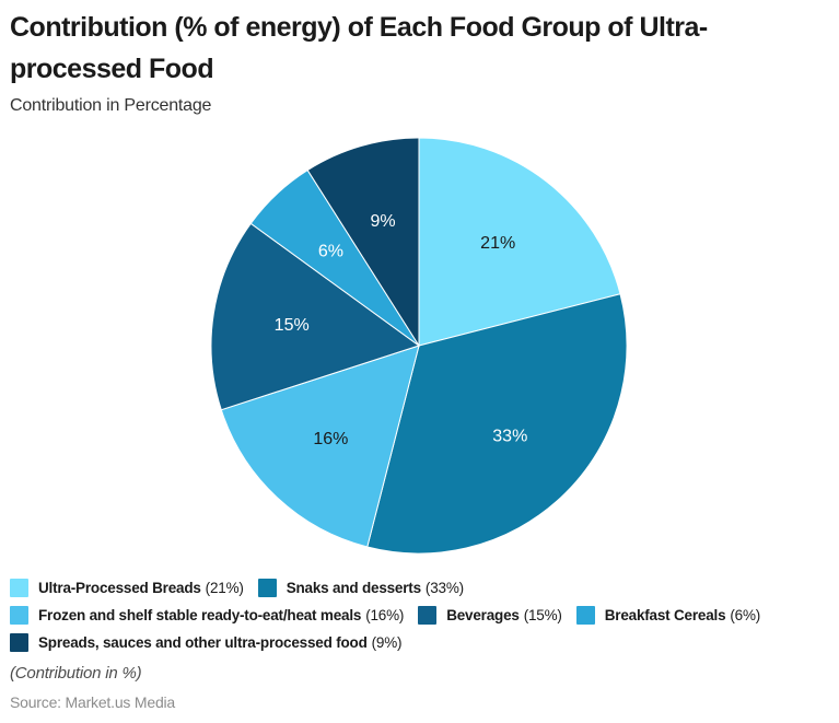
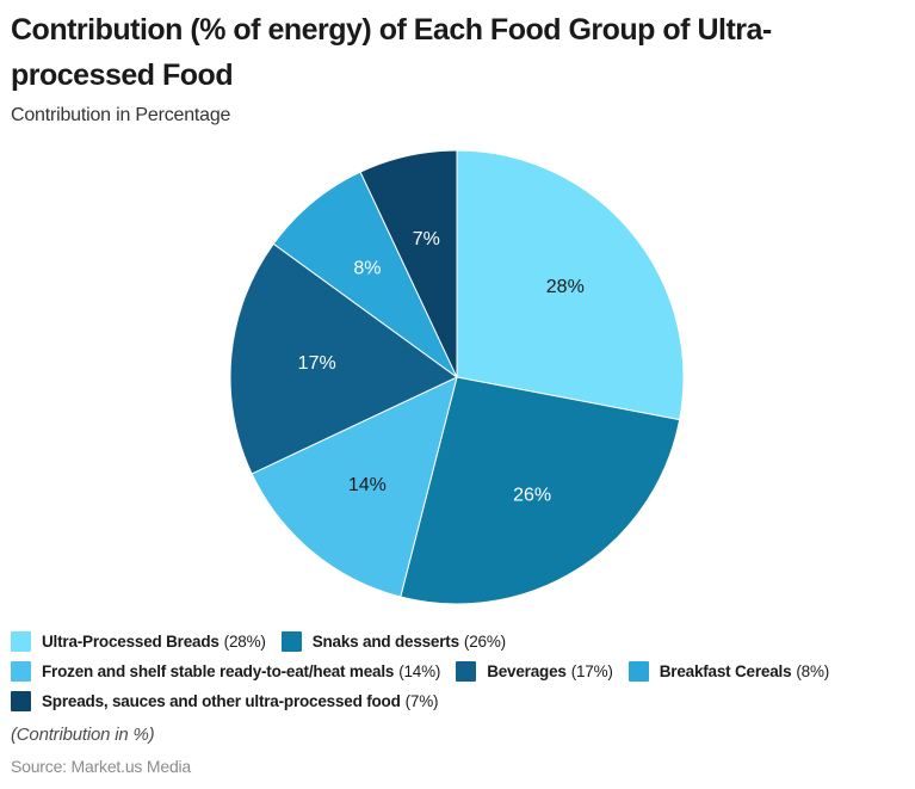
Ultra-Processed Breads: 21% -> 28%
Snaks and desserts: 33% -> 26%
Frozen and shelf stable ready-to-eat/heat meals: 16% -> 14%
Beverages: 15% -> 17%
Breakfast Cereals: 6% -> 8%
Spreads, sauces and other ultra-processed food: 9% -> 7%
